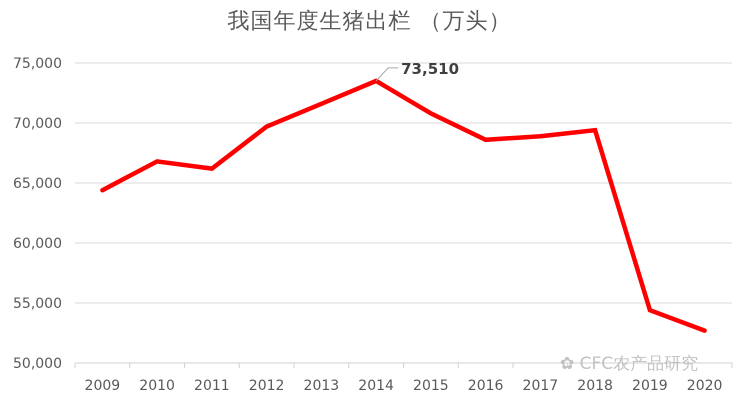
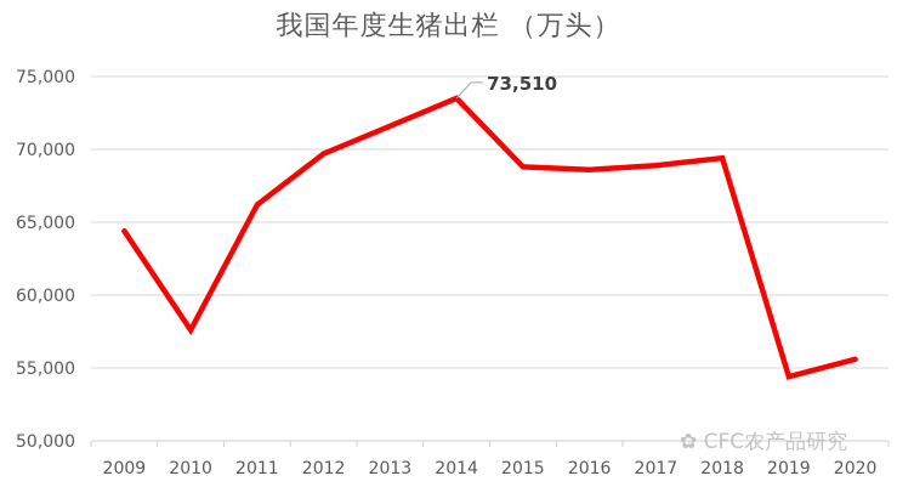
2010: 66800 -> 57600
2015: 70800 -> 68800
2020: 52700 -> 55600
